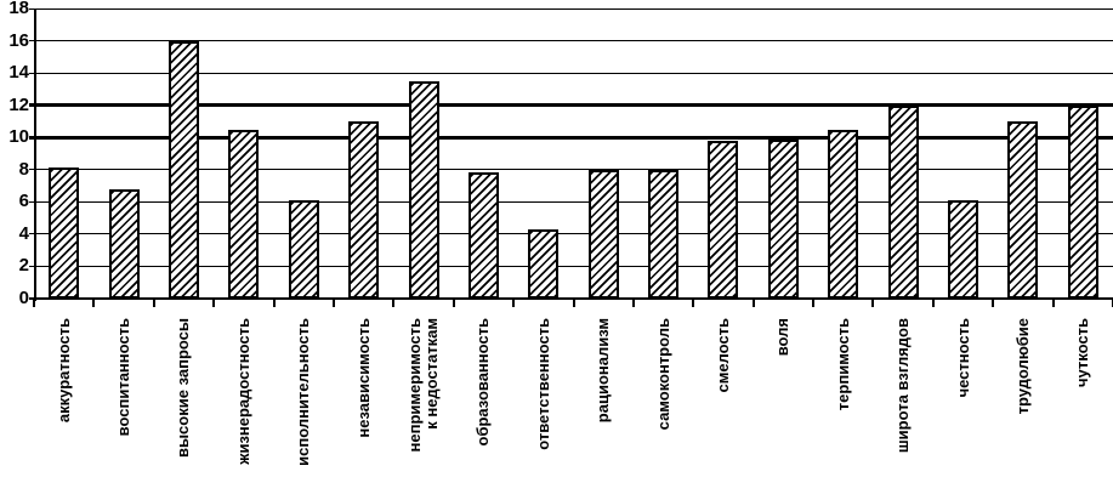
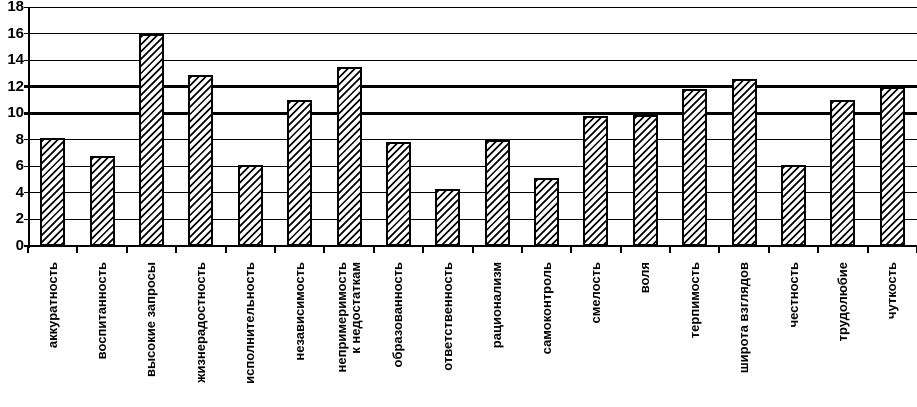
жизнерадостность: 10.5 -> 12.9
самоконтроль: 8.0 -> 5.1
терпимость: 10.5 -> 11.8
широта взглядов: 12.0 -> 12.6
